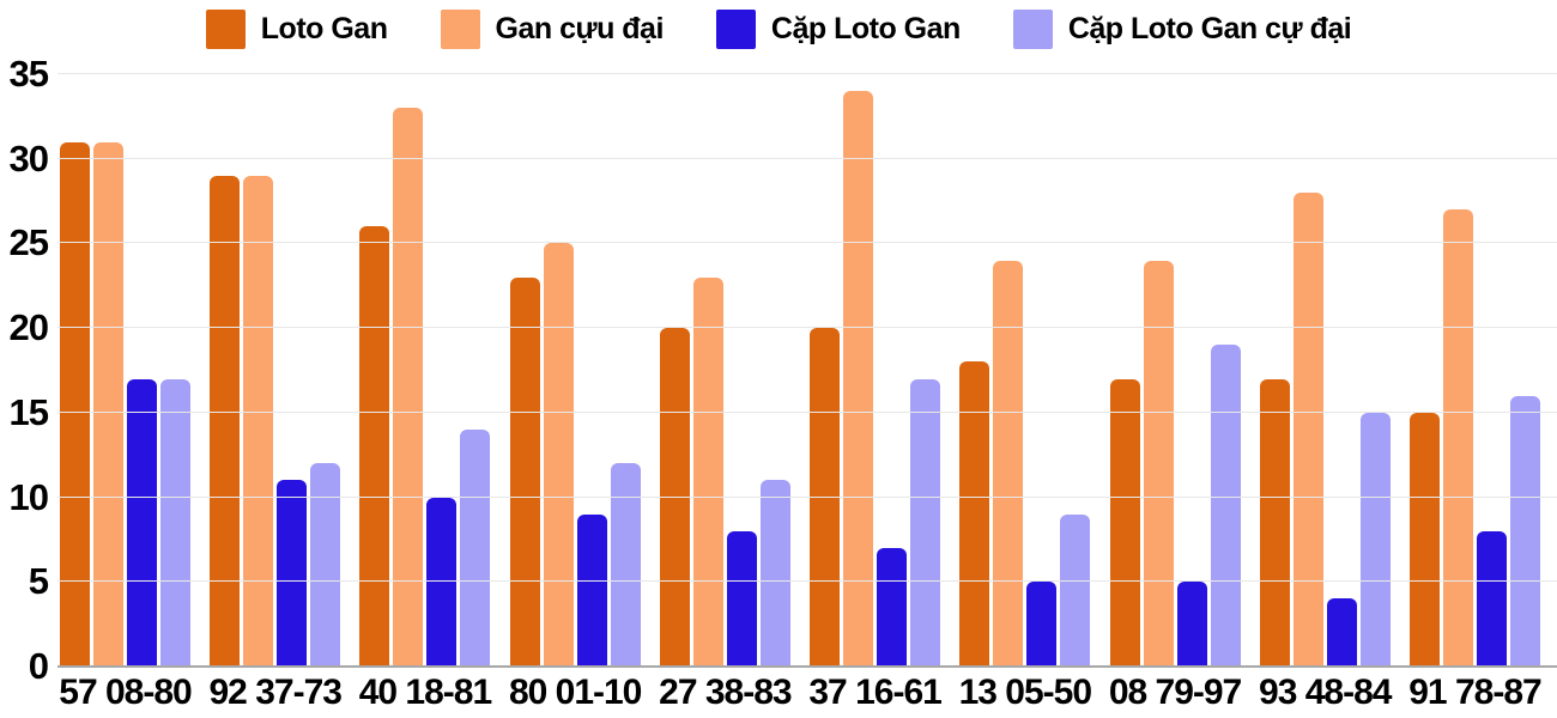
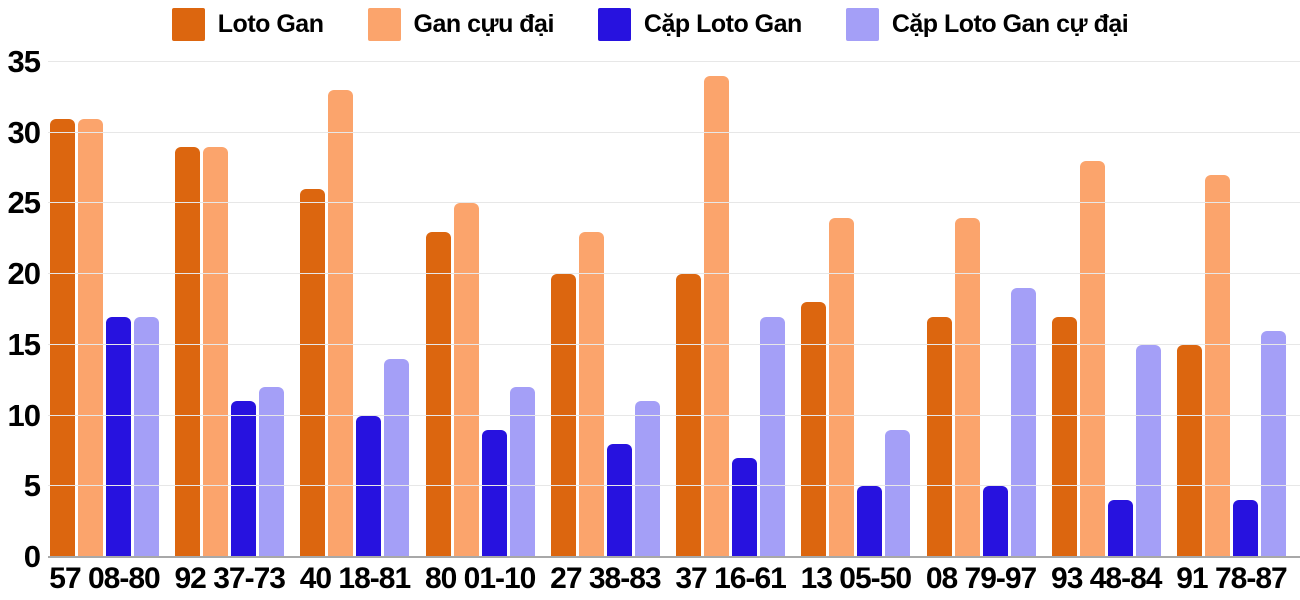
Cặp Loto Gan/91 78-87: 8 -> 4
